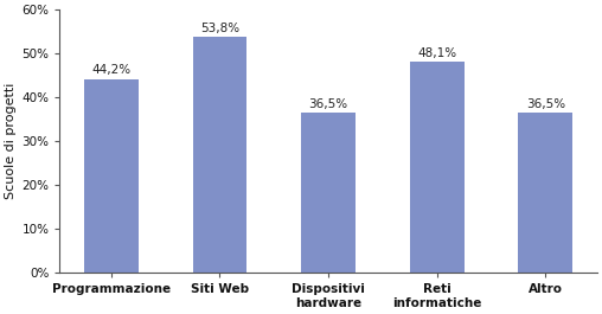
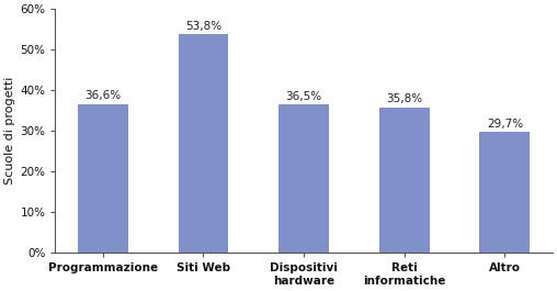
Programmazione: 44,2% -> 36,6%
Reti informatiche: 48,1% -> 35,8%
Altro: 36,5% -> 29,7%
